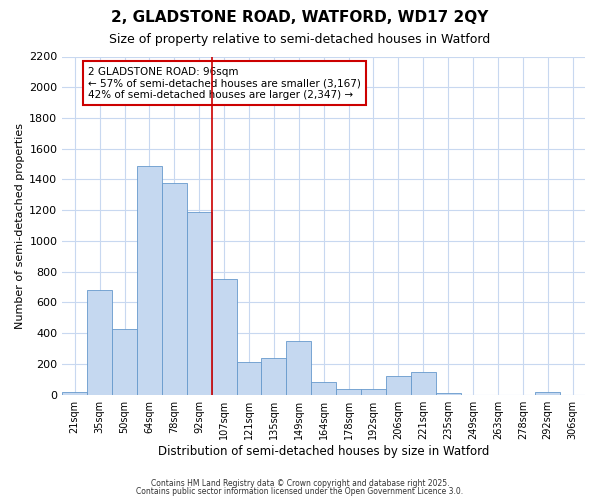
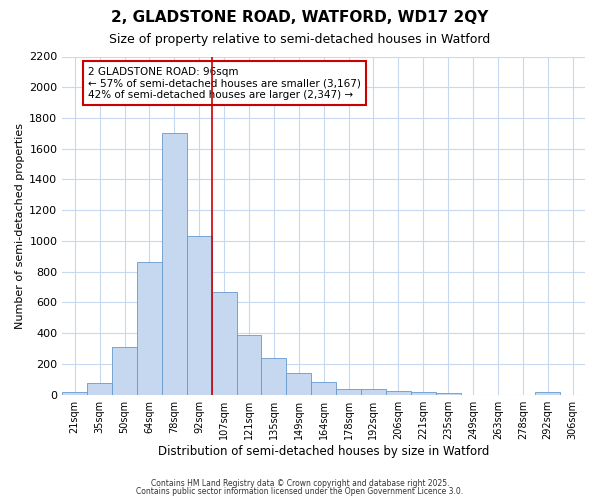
35sqm: 680 -> 80
50sqm: 430 -> 310
64sqm: 1490 -> 860
78sqm: 1380 -> 1700
92sqm: 1190 -> 1030
107sqm: 750 -> 670
121sqm: 210 -> 390
149sqm: 350 -> 140
206sqm: 120 -> 20
221sqm: 150 -> 20
